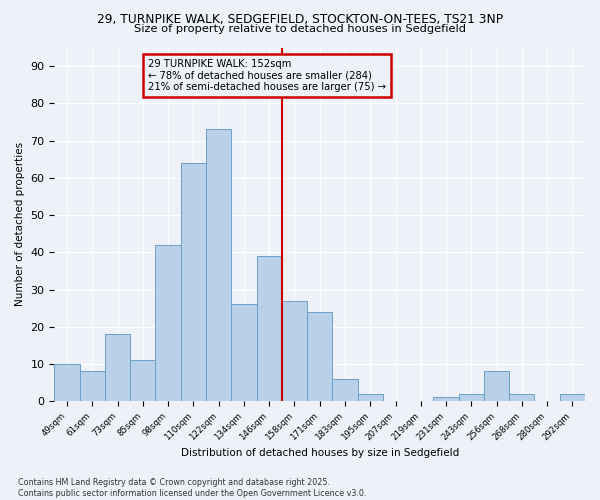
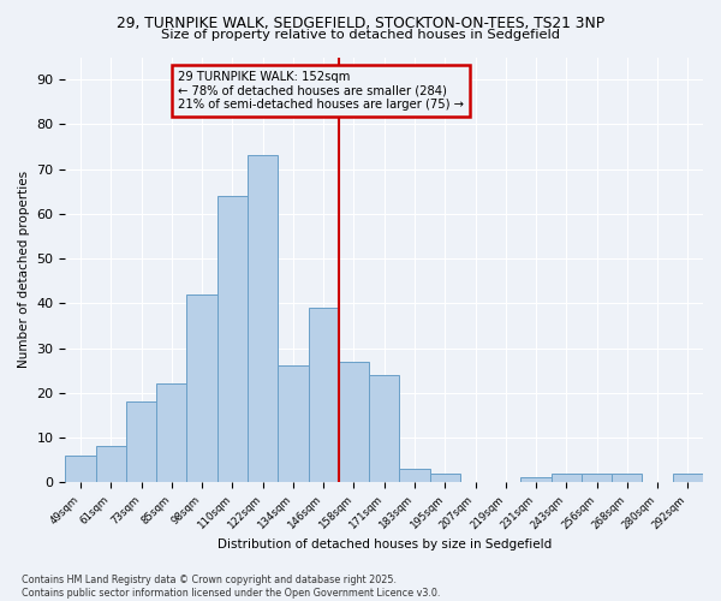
49sqm: 10 -> 6
85sqm: 11 -> 22
183sqm: 6 -> 3
256sqm: 8 -> 2
